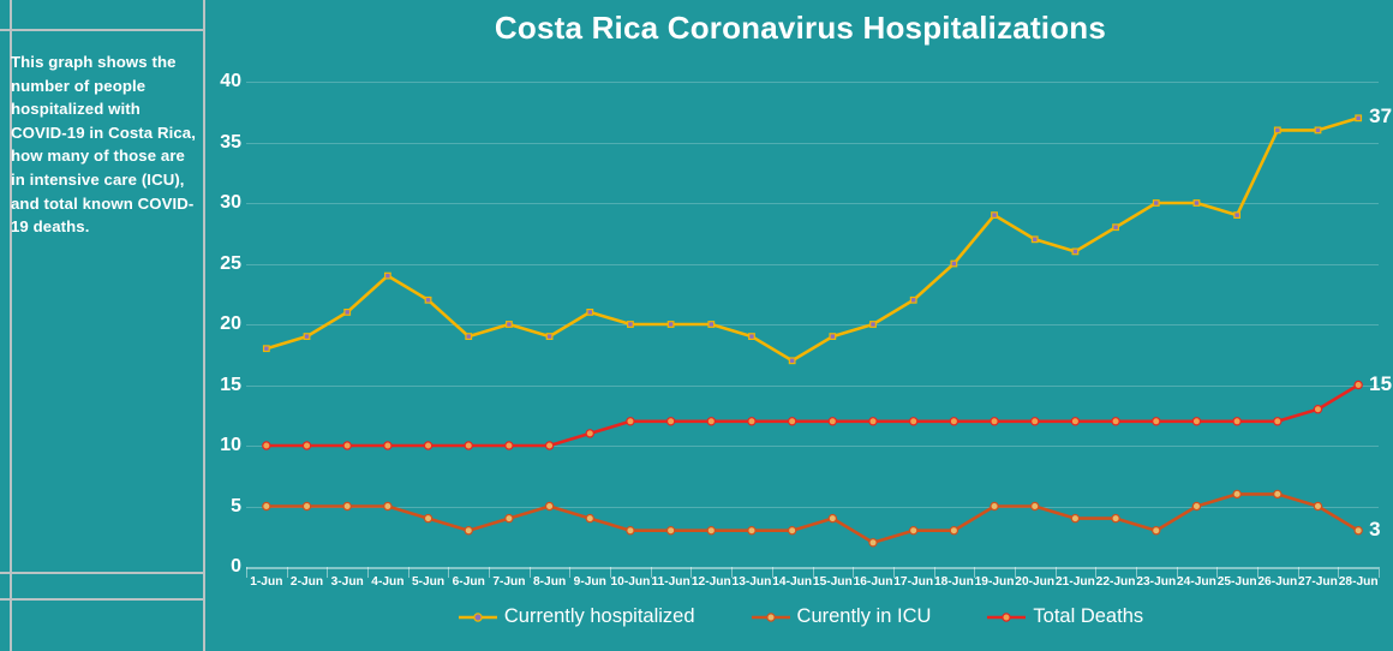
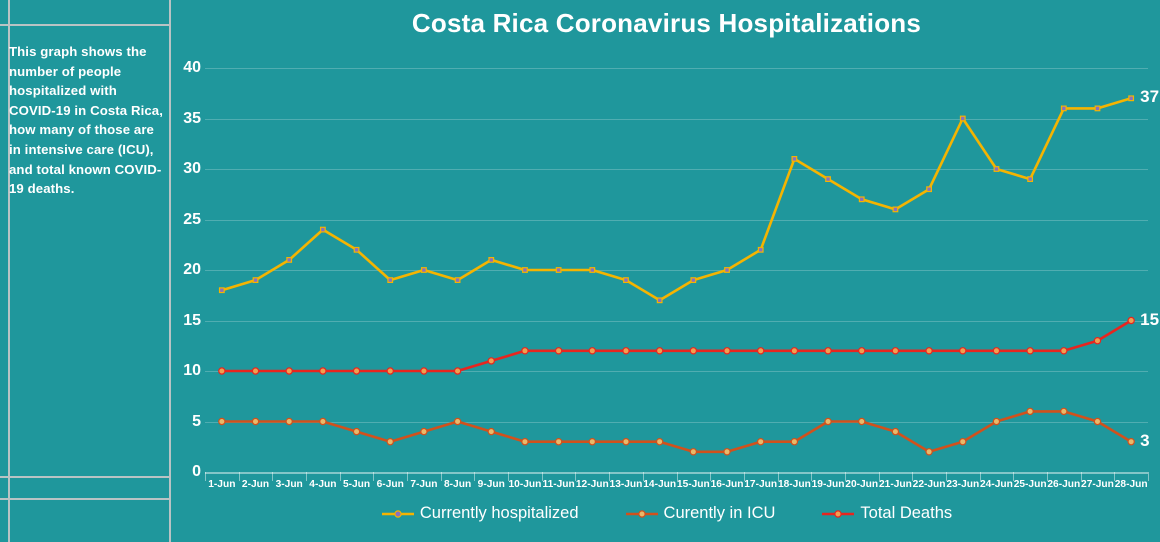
Curently in ICU/15-Jun: 4 -> 2
Currently hospitalized/18-Jun: 25 -> 31
Curently in ICU/22-Jun: 4 -> 2
Currently hospitalized/23-Jun: 30 -> 35
